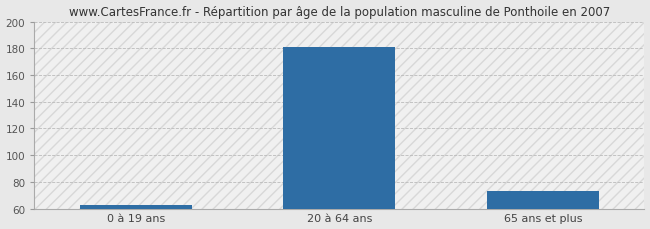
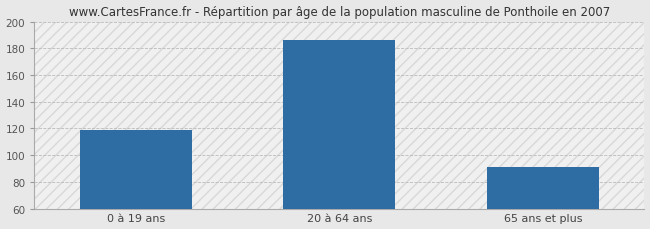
0 à 19 ans: 63 -> 119
20 à 64 ans: 181 -> 186
65 ans et plus: 73 -> 91
